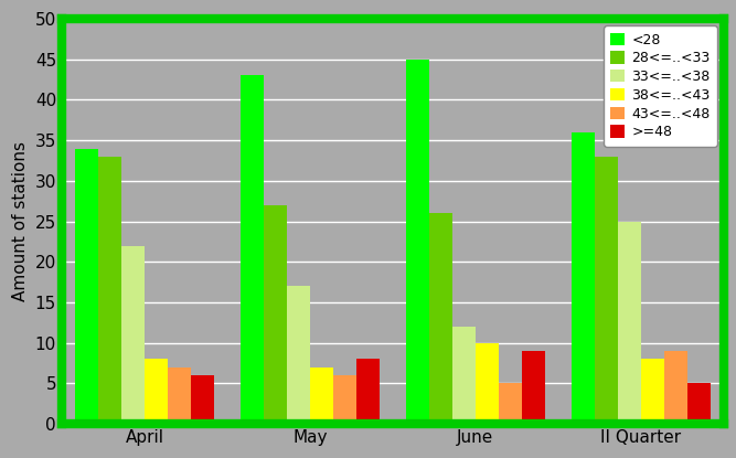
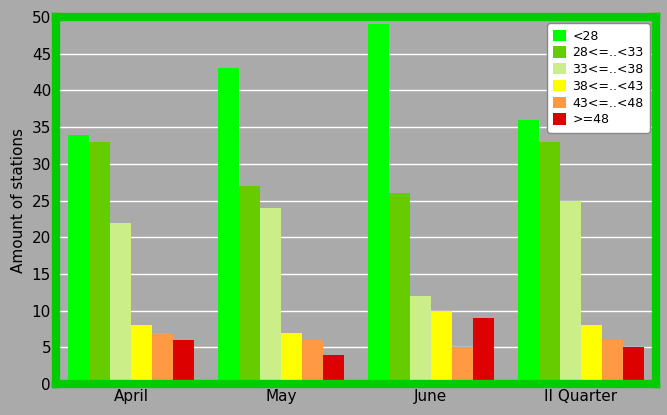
33<=..<38/May: 17 -> 24
>=48/May: 8 -> 4
<28/June: 45 -> 49
43<=..<48/II Quarter: 9 -> 6
